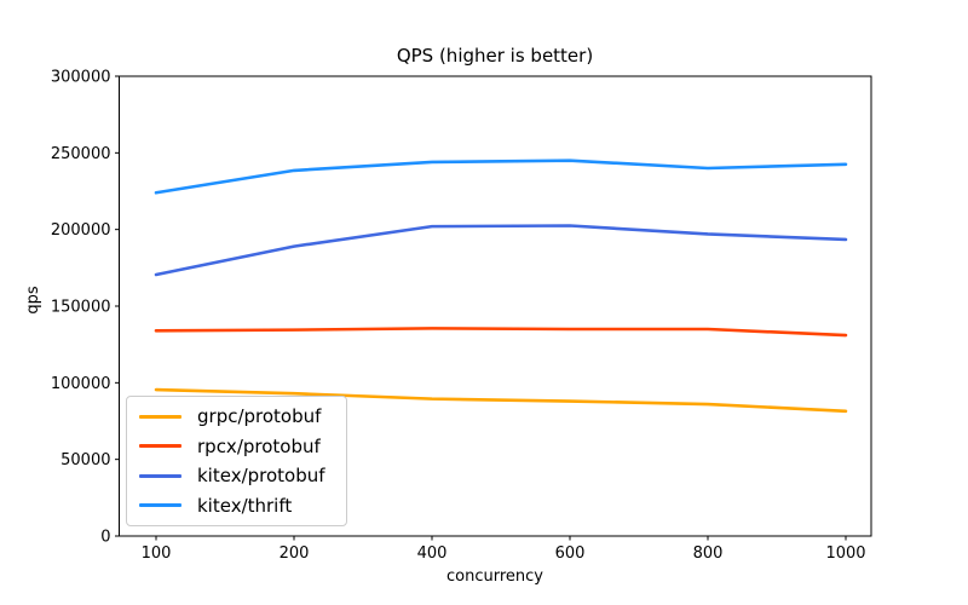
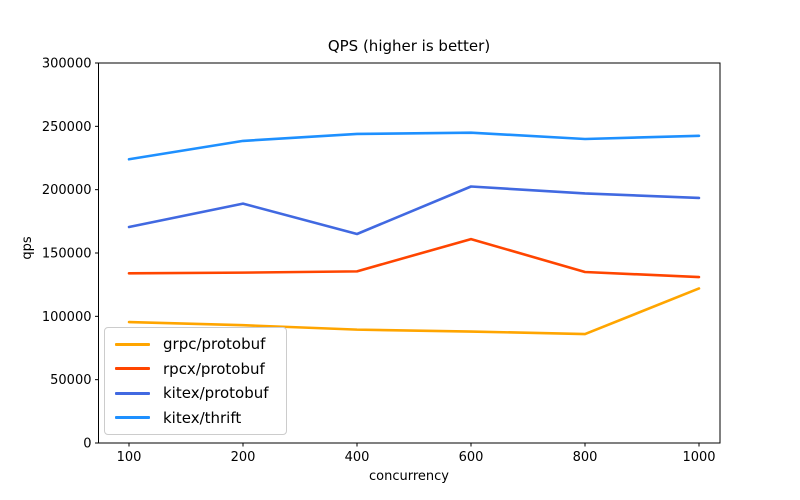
kitex/protobuf/400: 202000 -> 165000
rpcx/protobuf/600: 135000 -> 161000
grpc/protobuf/1000: 82000 -> 122000
